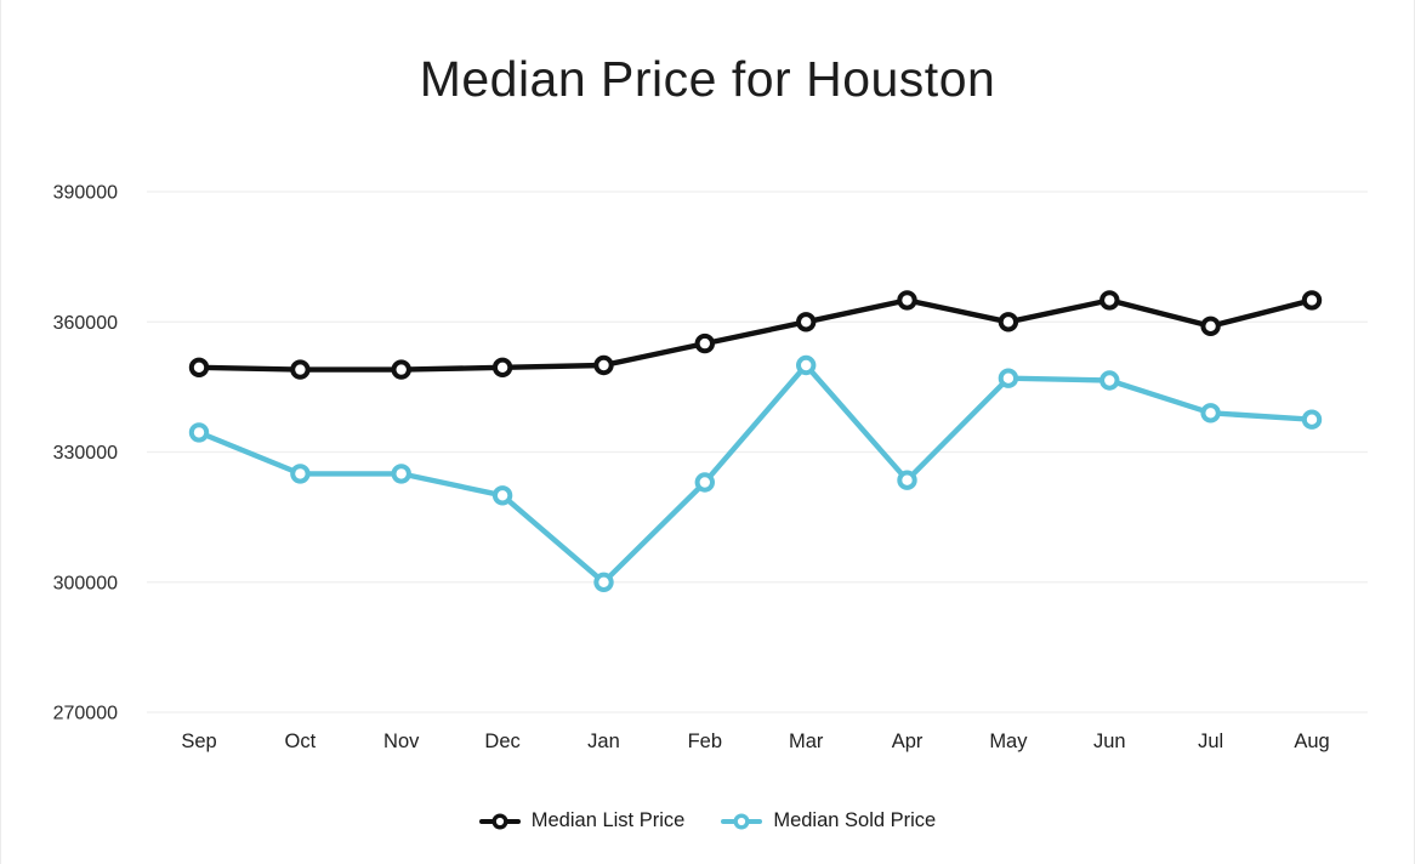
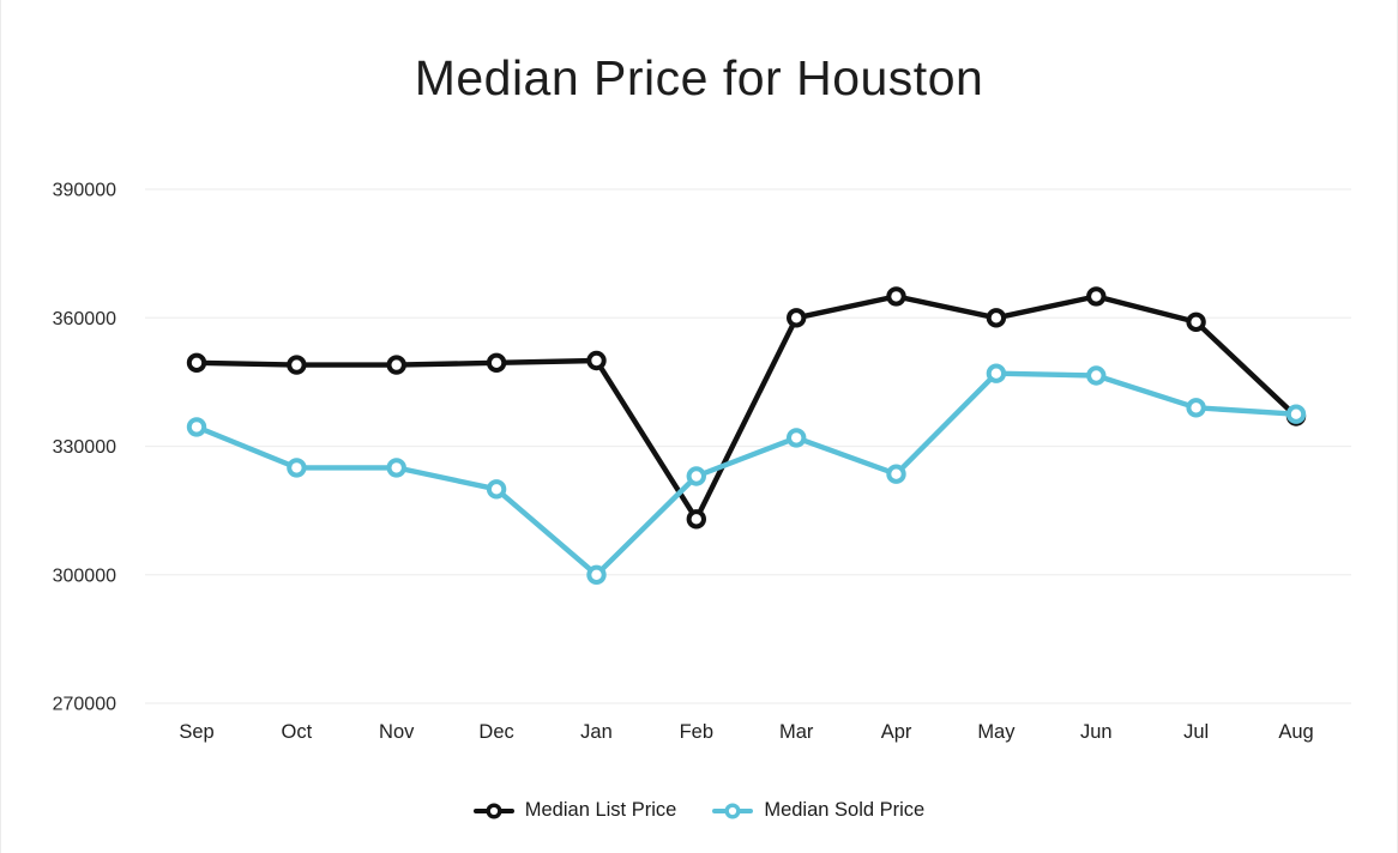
Median List Price/Feb: 355000 -> 313000
Median Sold Price/Mar: 350000 -> 332000
Median List Price/Aug: 365000 -> 337000
